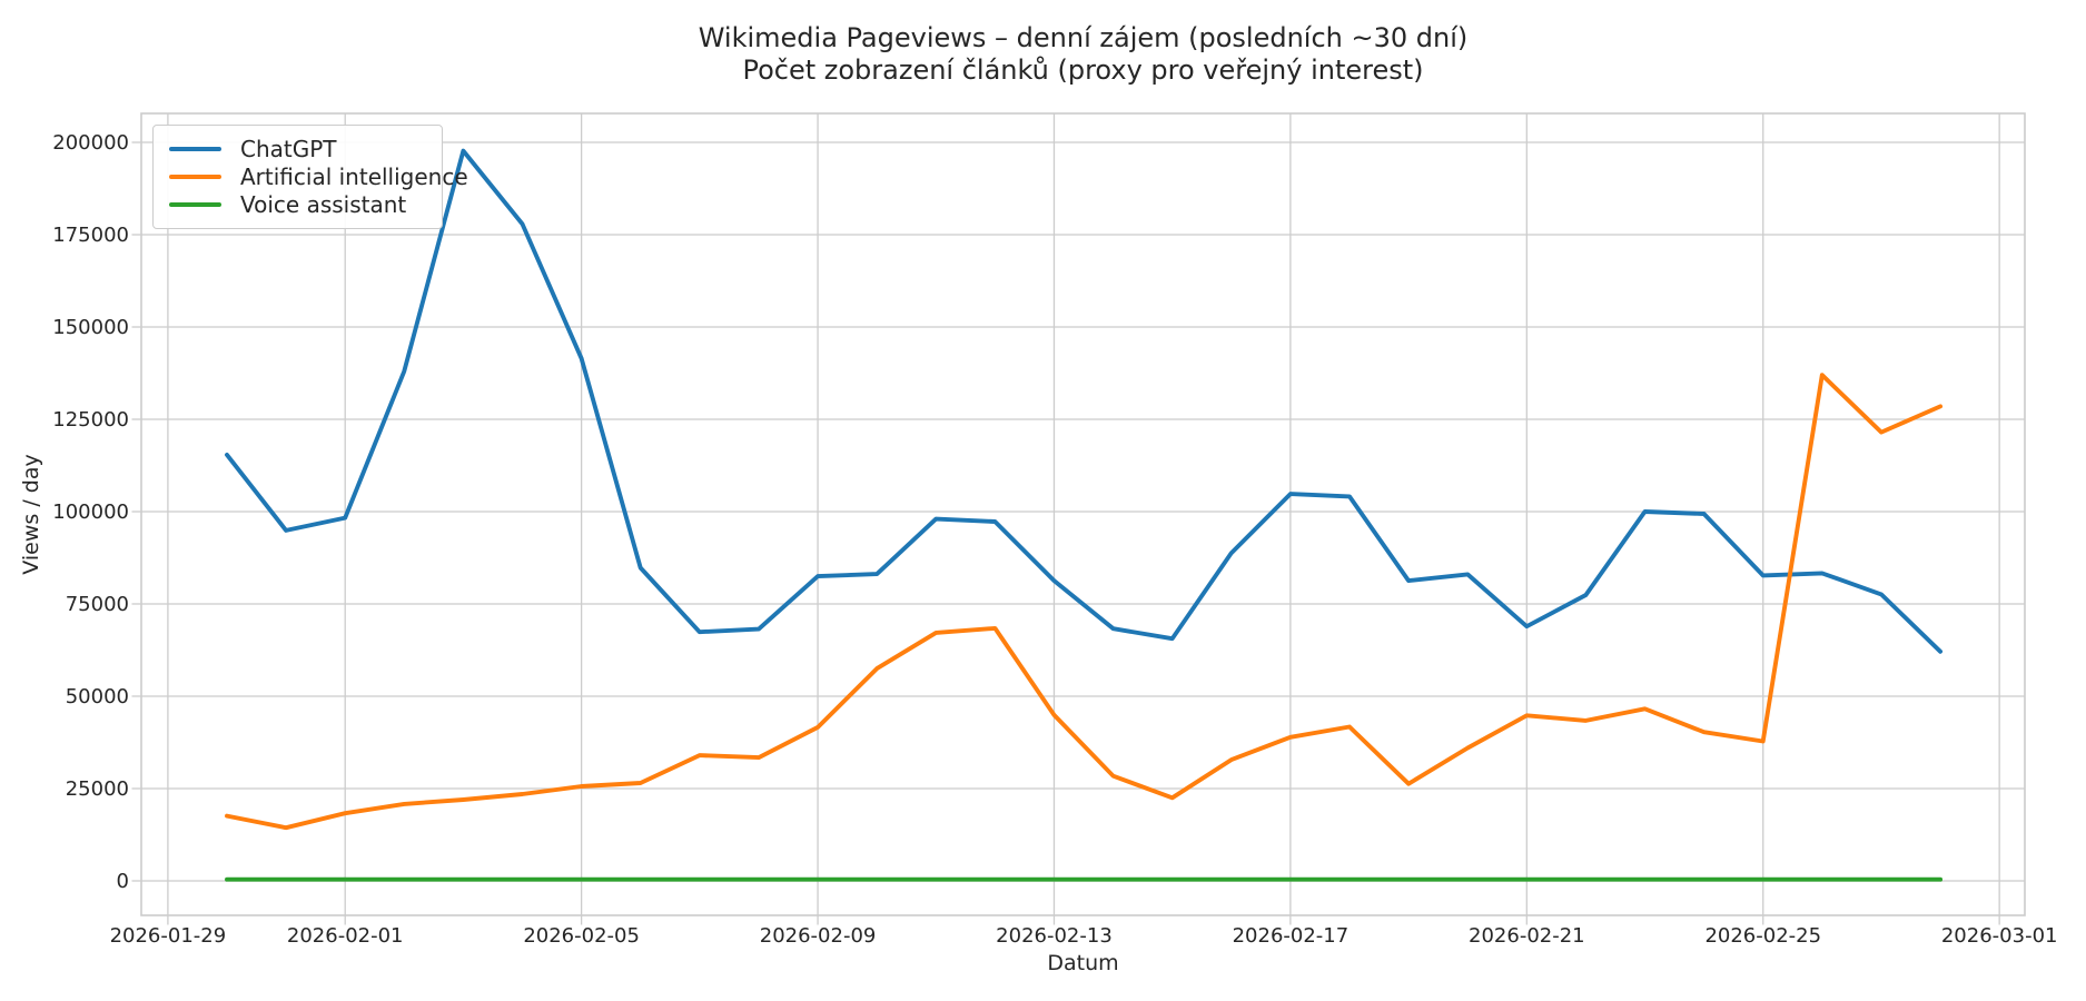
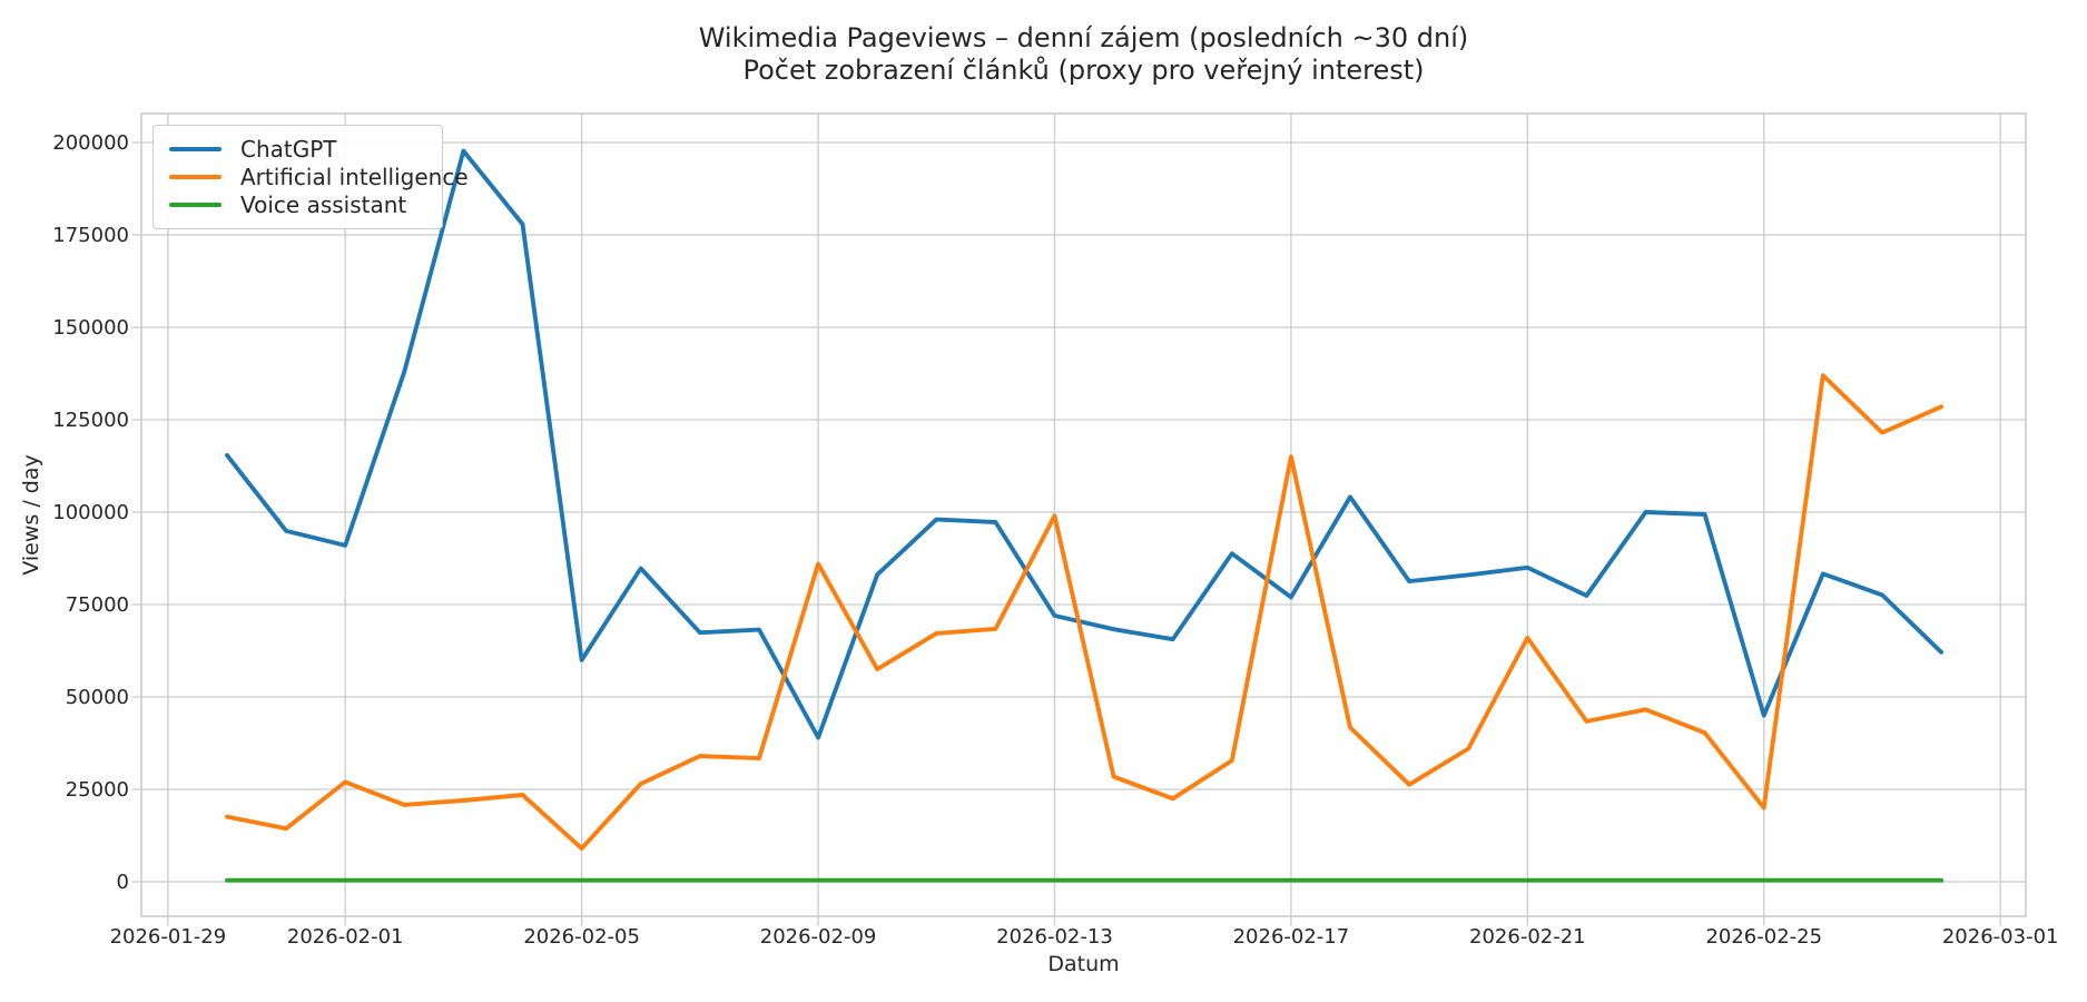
ChatGPT/2026-02-01: 98000 -> 91000
Artificial intelligence/2026-02-01: 18000 -> 27000
ChatGPT/2026-02-05: 142000 -> 60000
Artificial intelligence/2026-02-05: 26000 -> 9000
ChatGPT/2026-02-09: 82000 -> 39000
Artificial intelligence/2026-02-09: 42000 -> 86000
ChatGPT/2026-02-13: 81000 -> 72000
Artificial intelligence/2026-02-13: 45000 -> 99000
ChatGPT/2026-02-17: 105000 -> 77000
Artificial intelligence/2026-02-17: 39000 -> 115000
ChatGPT/2026-02-21: 69000 -> 85000
Artificial intelligence/2026-02-21: 45000 -> 66000
ChatGPT/2026-02-25: 83000 -> 45000
Artificial intelligence/2026-02-25: 38000 -> 20000
